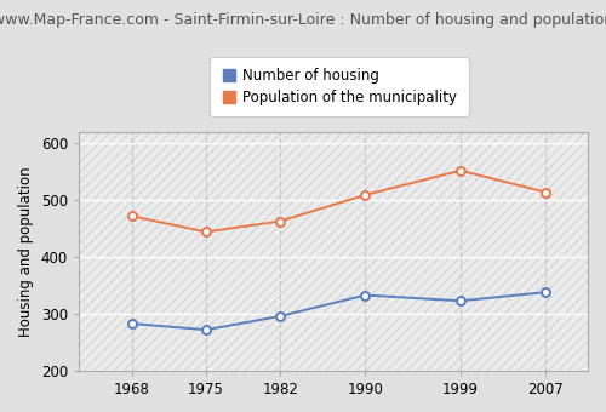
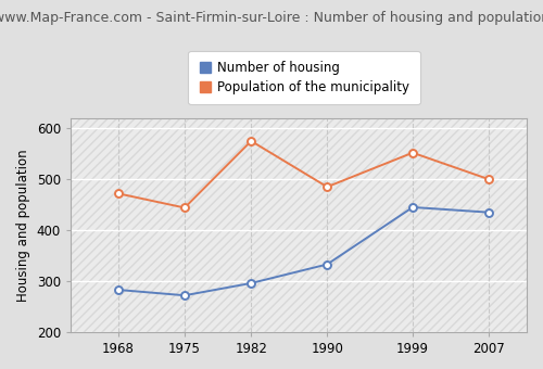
Population of the municipality/1982: 463 -> 575
Population of the municipality/1990: 509 -> 485
Number of housing/1999: 323 -> 445
Number of housing/2007: 338 -> 435
Population of the municipality/2007: 514 -> 500
